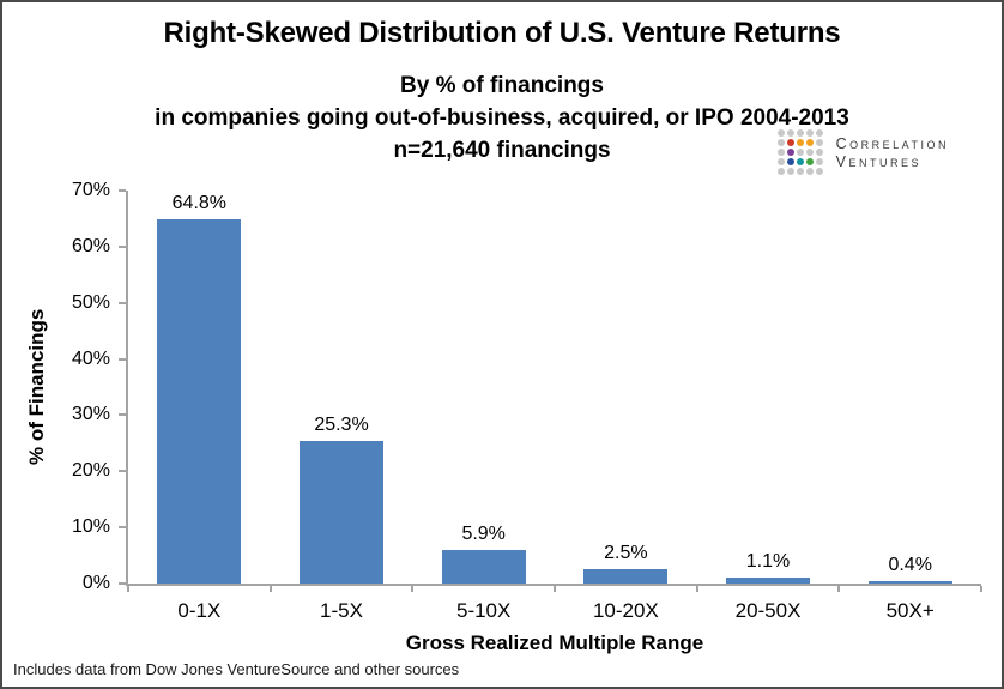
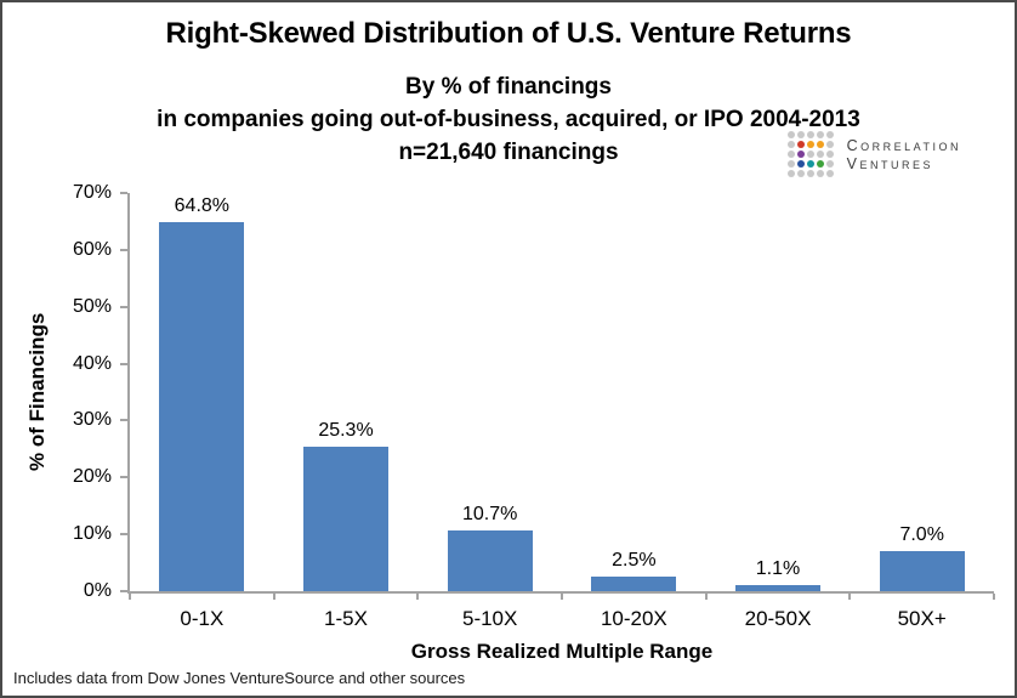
5-10X: 5.9% -> 10.7%
50X+: 0.4% -> 7.0%
